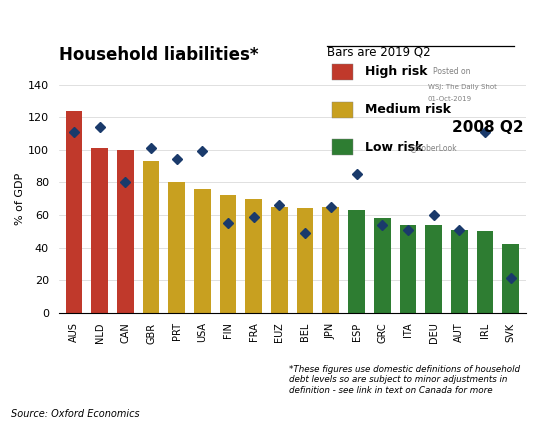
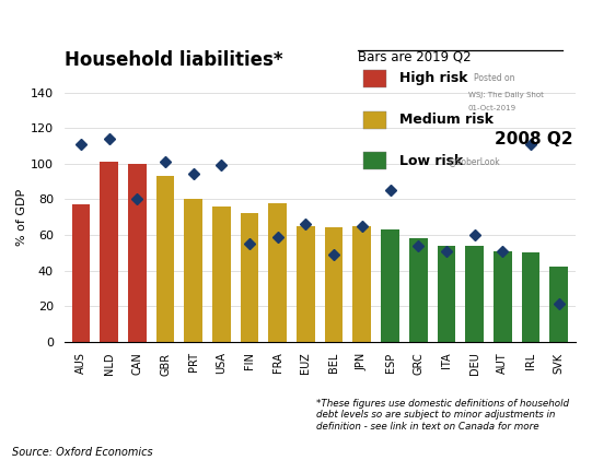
AUS: 124 -> 77
FRA: 70 -> 78
